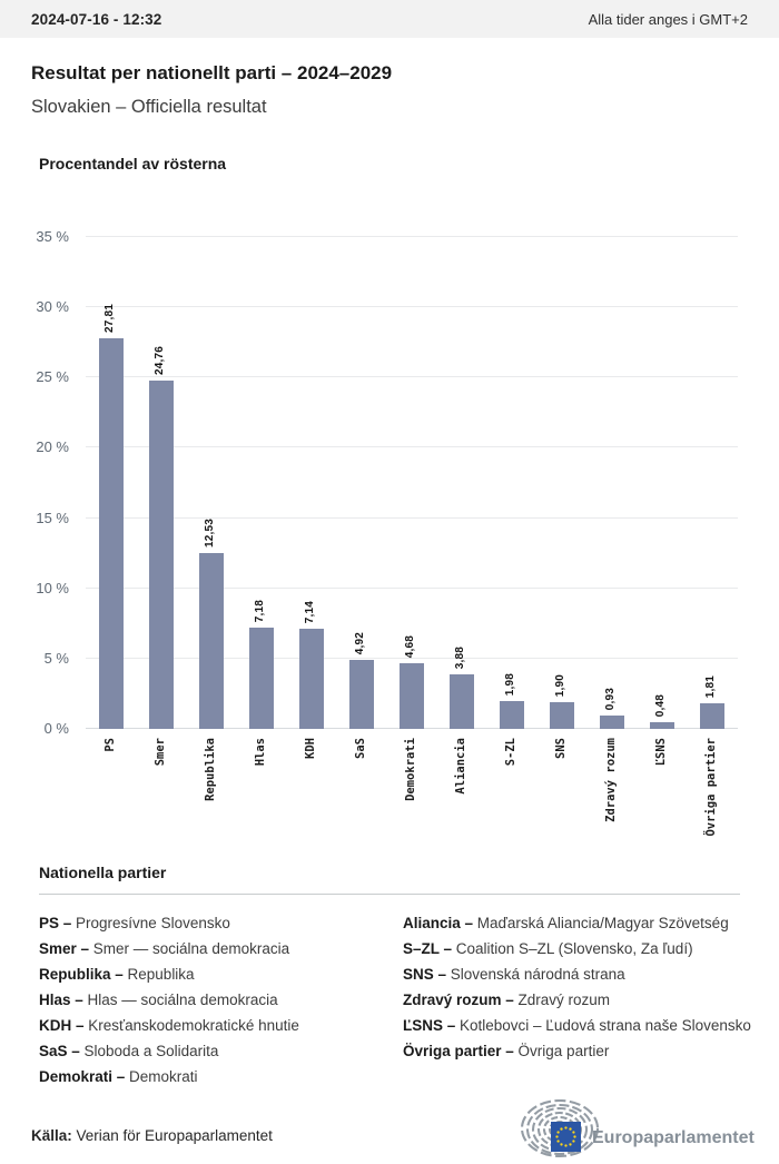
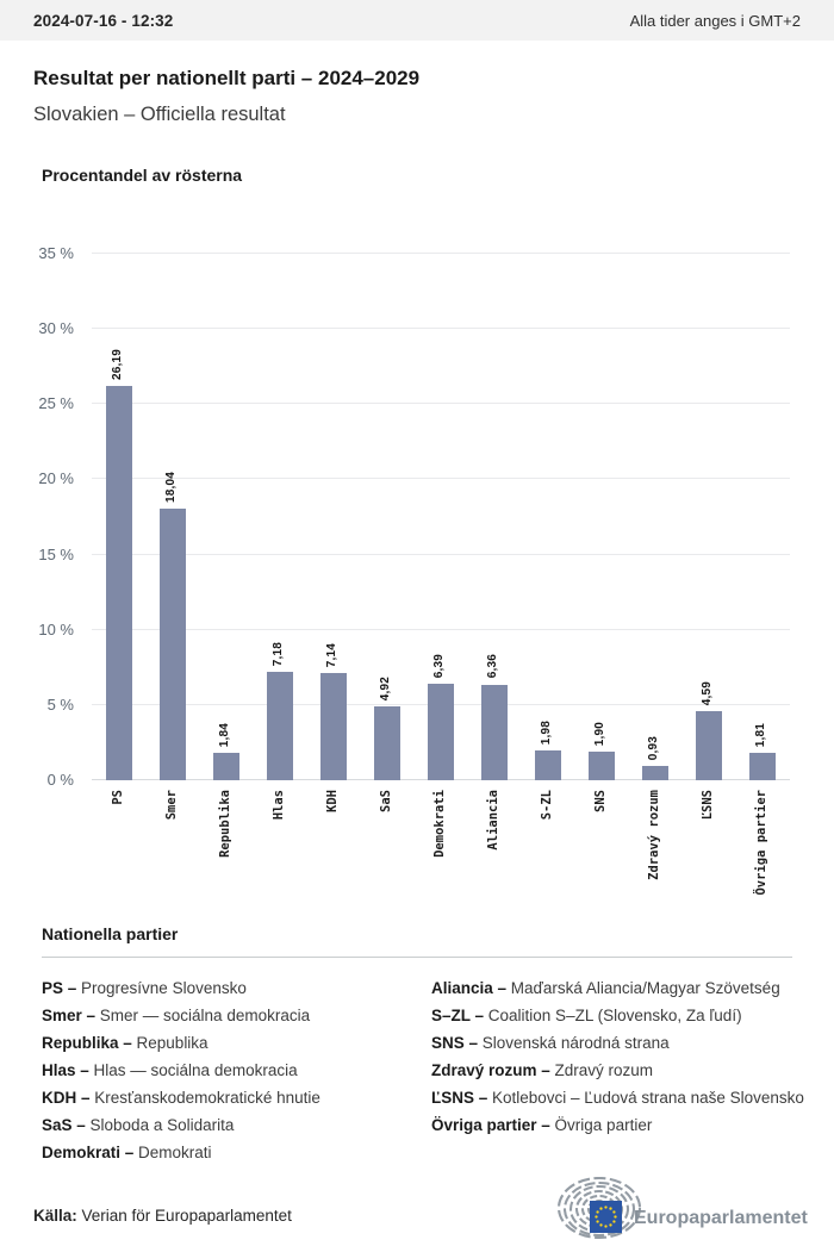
PS: 27,81 -> 26,19
Smer: 24,76 -> 18,04
Republika: 12,53 -> 1,84
Demokrati: 4,68 -> 6,39
Aliancia: 3,88 -> 6,36
ĽSNS: 0,48 -> 4,59
